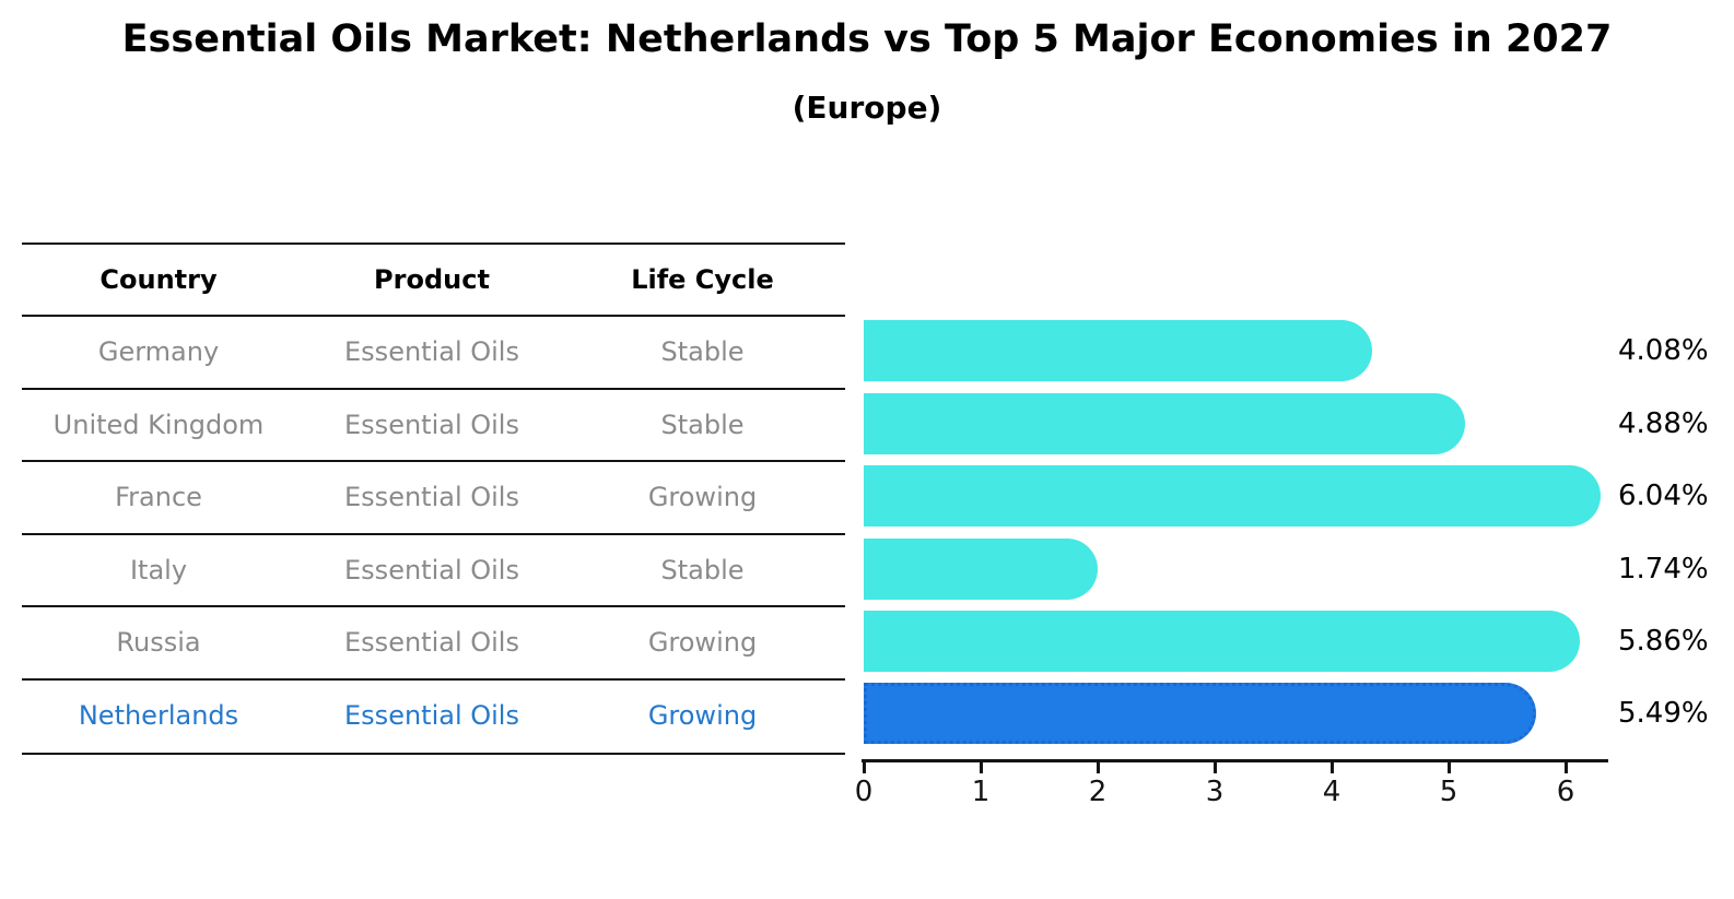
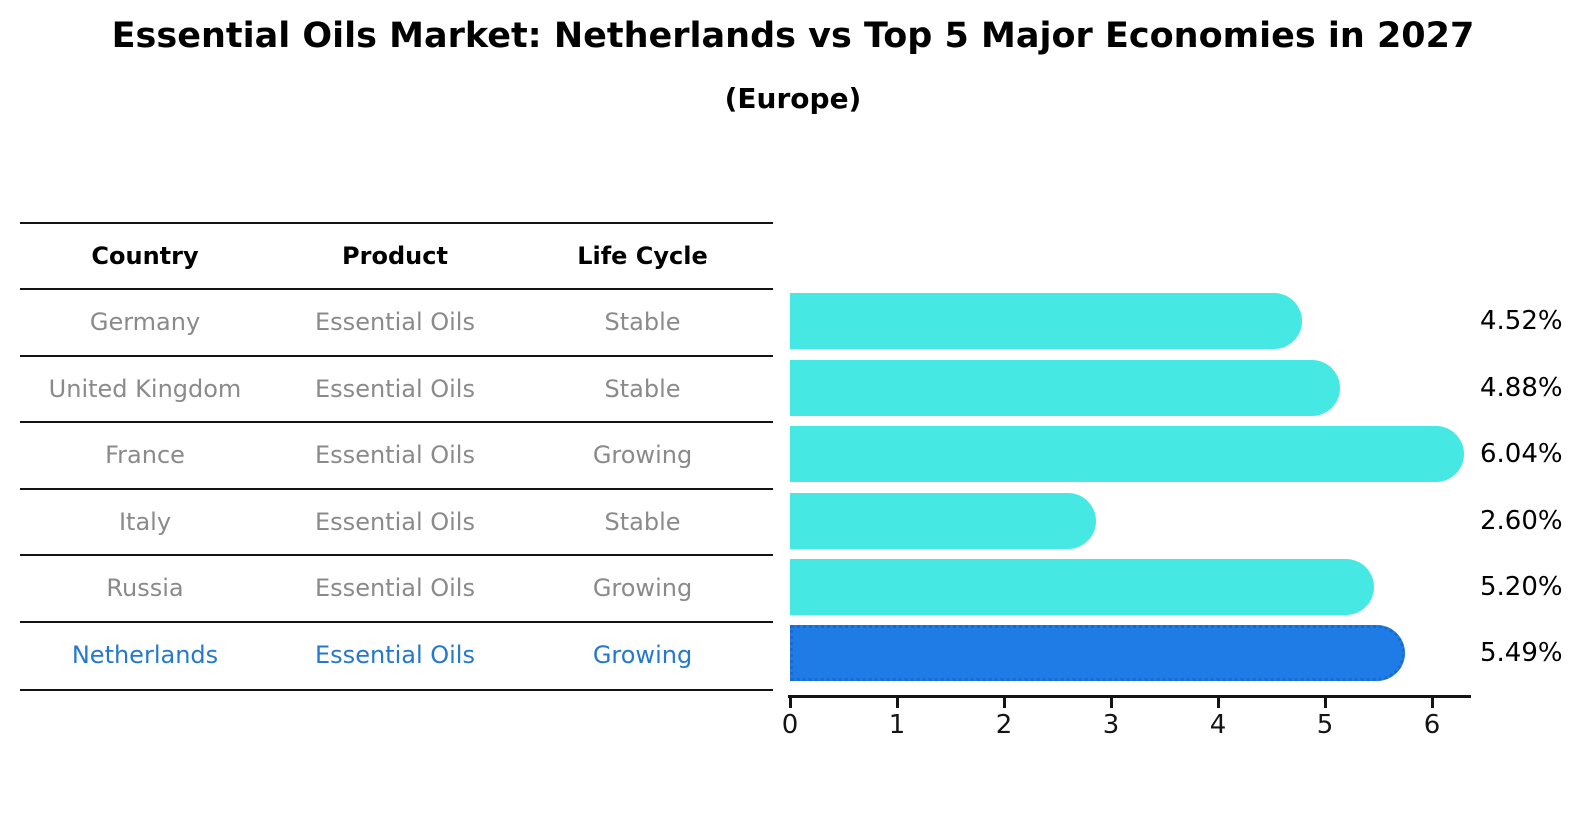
Germany: 4.08% -> 4.52%
Italy: 1.74% -> 2.60%
Russia: 5.86% -> 5.20%
